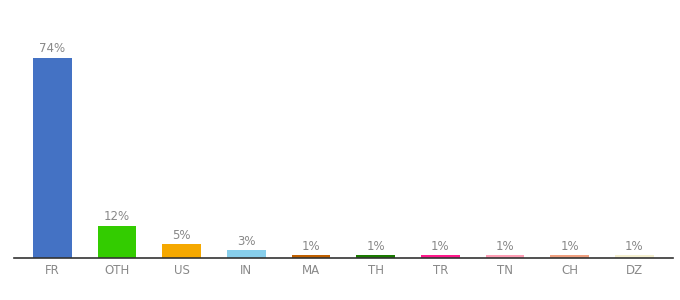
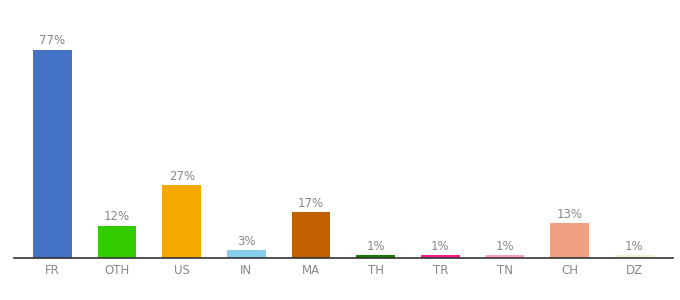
FR: 74% -> 77%
US: 5% -> 27%
MA: 1% -> 17%
CH: 1% -> 13%
